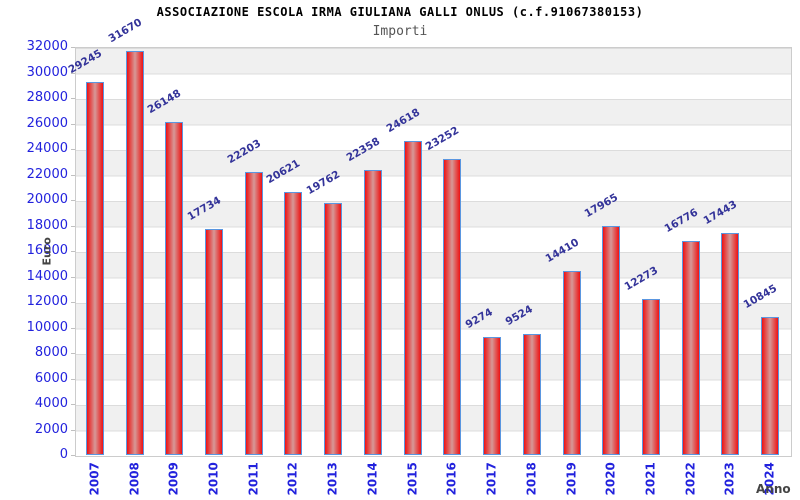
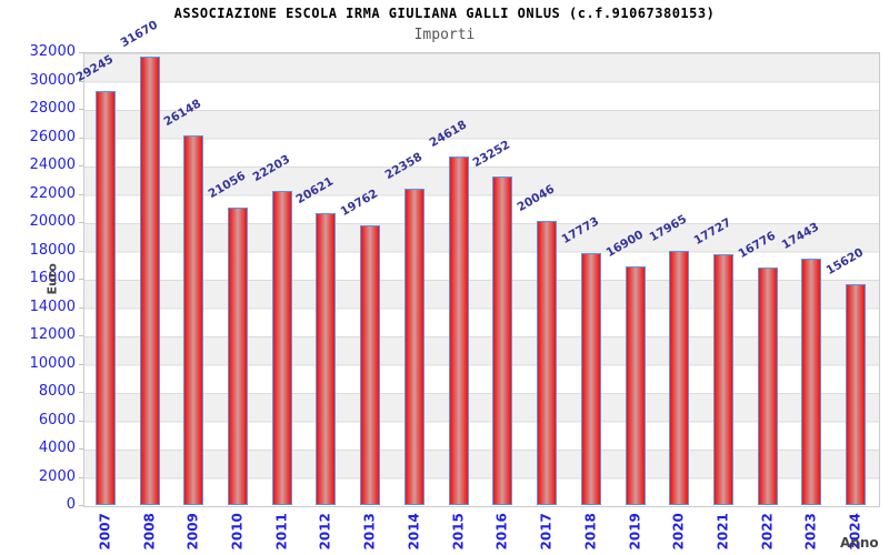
2010: 17734 -> 21056
2017: 9274 -> 20046
2018: 9524 -> 17773
2019: 14410 -> 16900
2021: 12273 -> 17727
2024: 10845 -> 15620
